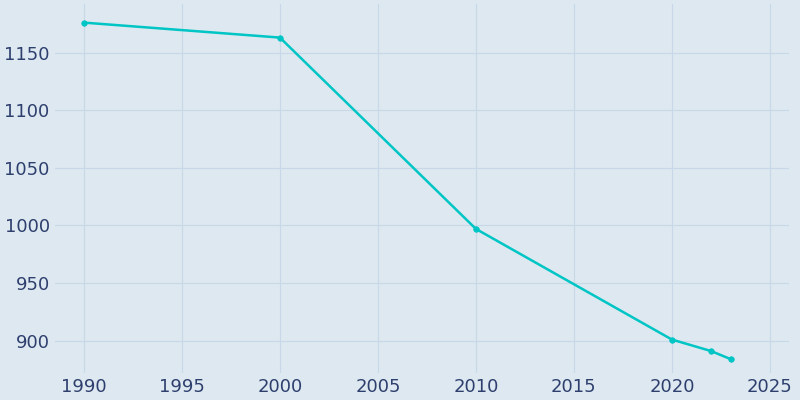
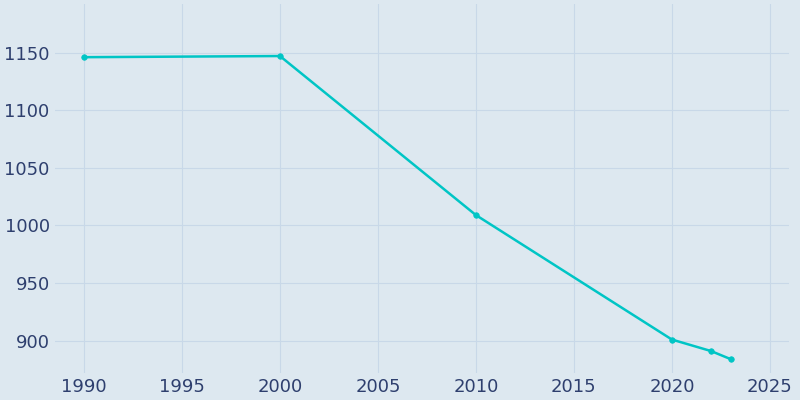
1990: 1176 -> 1146
2000: 1163 -> 1147
2010: 997 -> 1009
